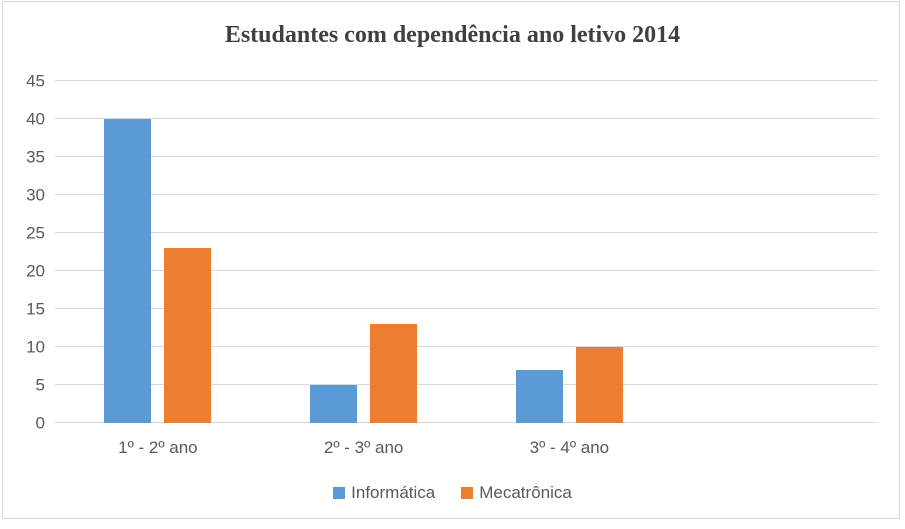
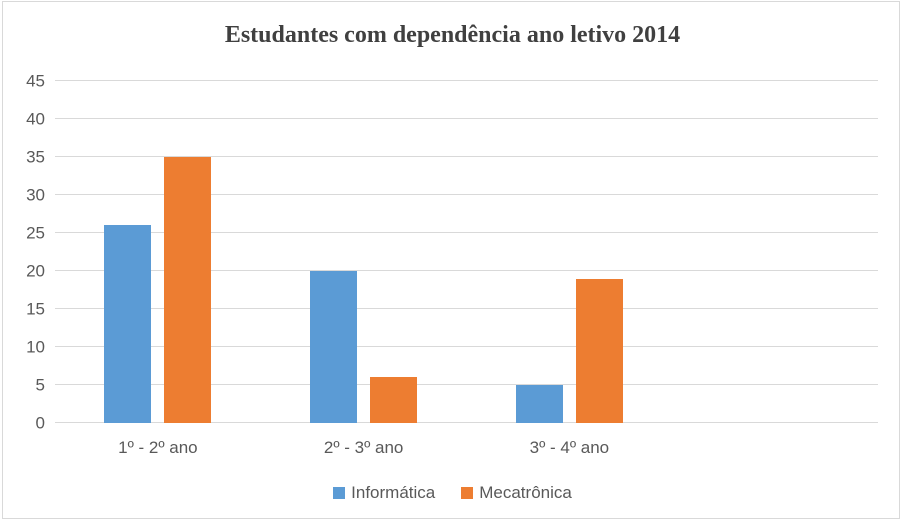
Informática/1º - 2º ano: 40 -> 26
Mecatrônica/1º - 2º ano: 23 -> 35
Informática/2º - 3º ano: 5 -> 20
Mecatrônica/2º - 3º ano: 13 -> 6
Informática/3º - 4º ano: 7 -> 5
Mecatrônica/3º - 4º ano: 10 -> 19
